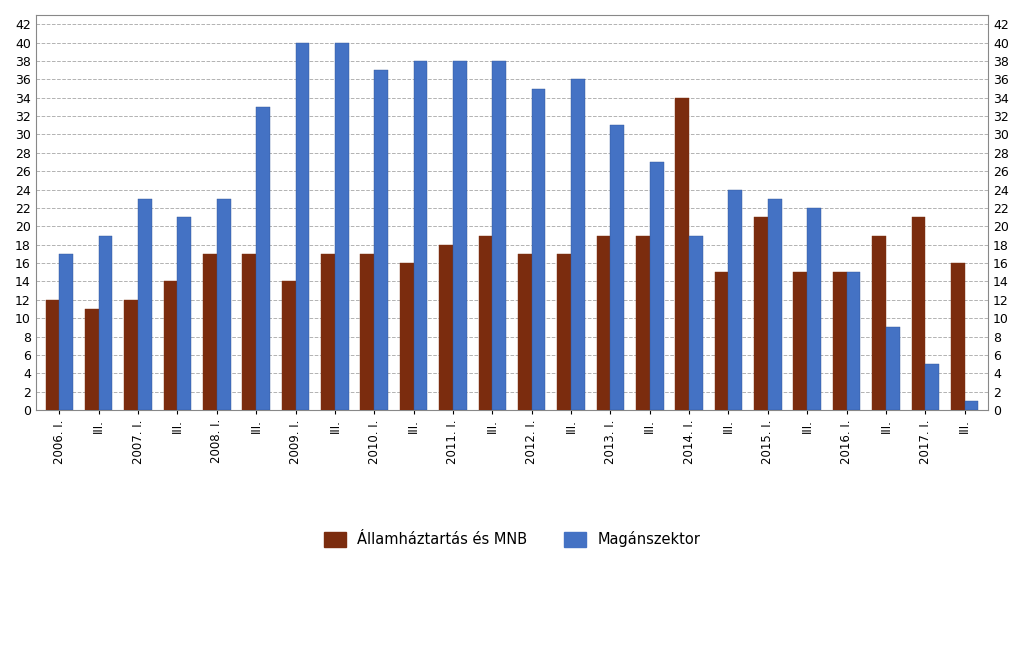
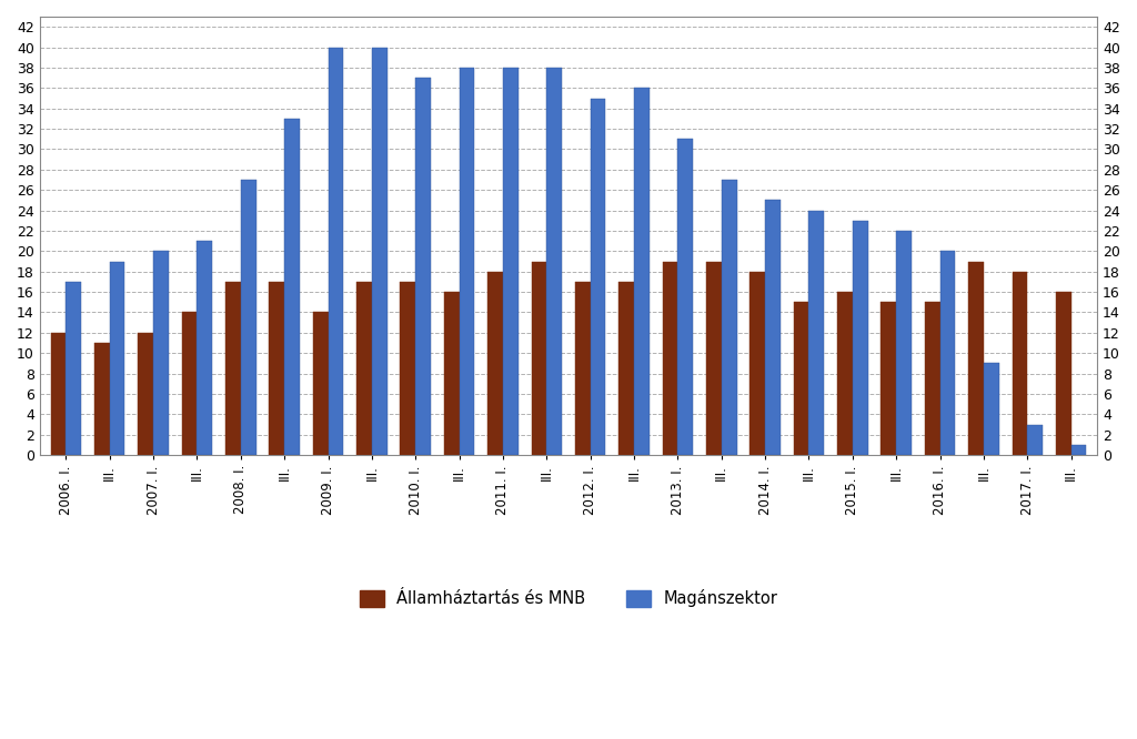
Magánszektor/2007. I.: 23 -> 20
Magánszektor/2008. I.: 23 -> 27
Államháztartás és MNB/2014. I.: 34 -> 18
Magánszektor/2014. I.: 19 -> 25
Államháztartás és MNB/2015. I.: 21 -> 16
Magánszektor/2016. I.: 15 -> 20
Államháztartás és MNB/2017. I.: 21 -> 18
Magánszektor/2017. I.: 5 -> 3
